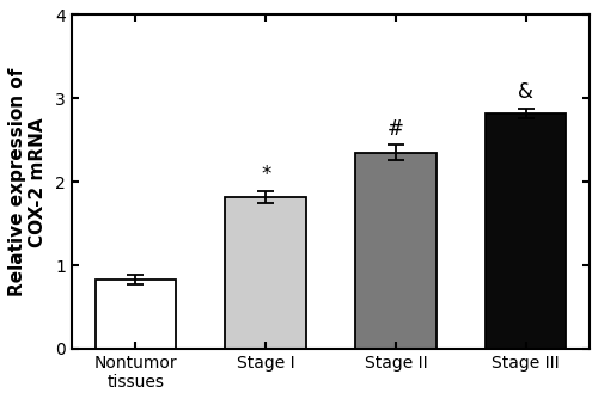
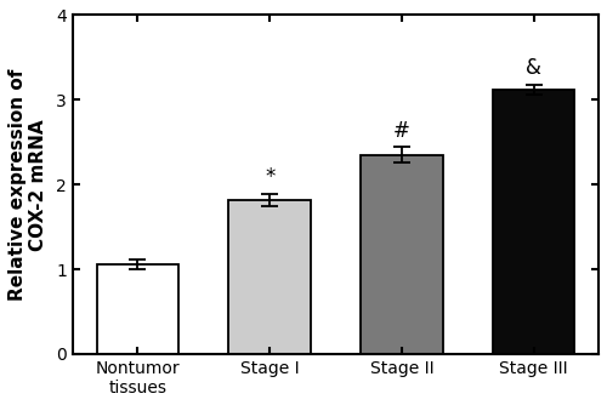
Nontumor tissues: 0.83 -> 1.06
Stage III: 2.82 -> 3.12
